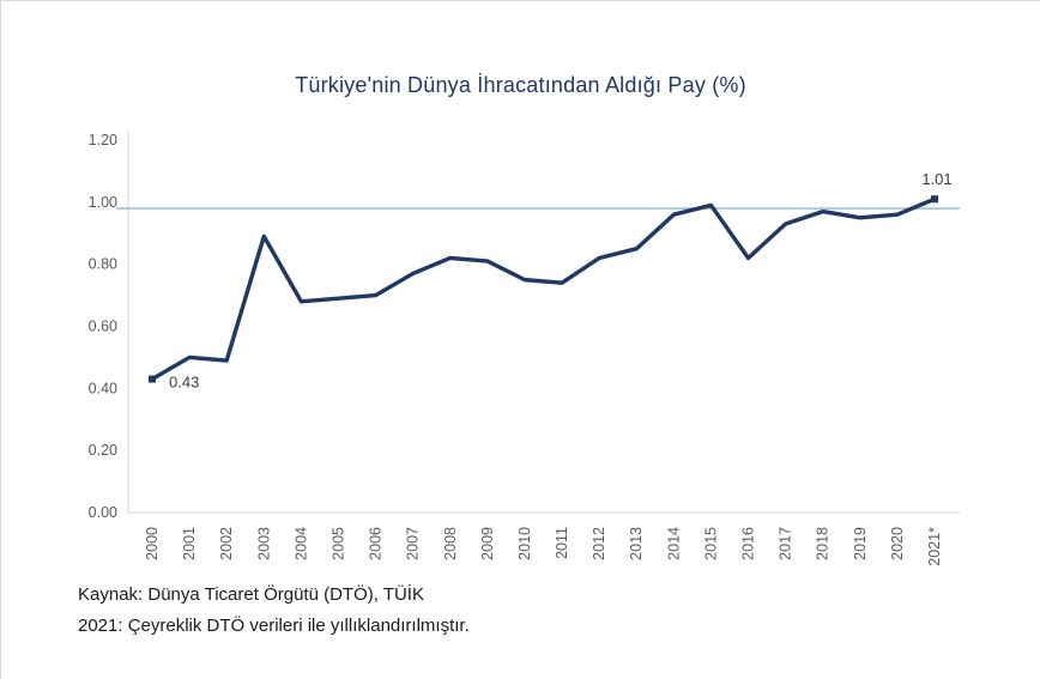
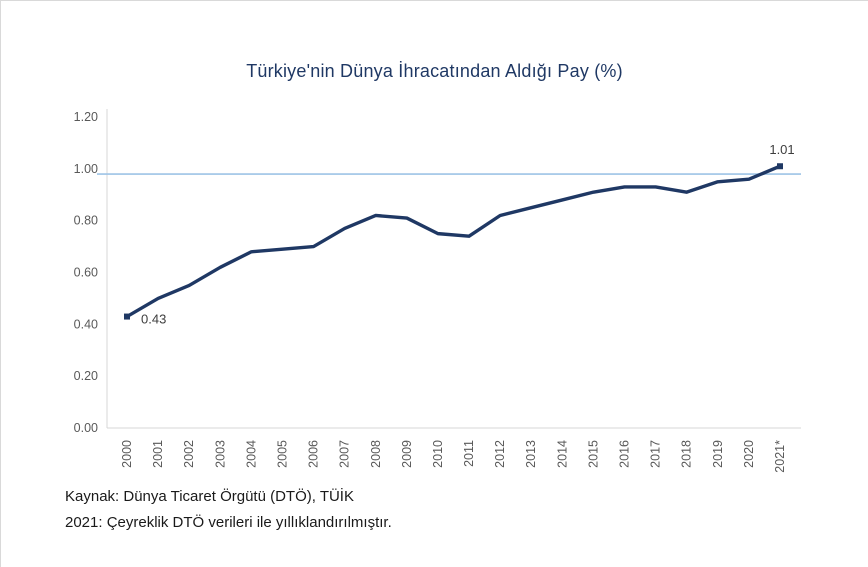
2002: 0.49 -> 0.55
2003: 0.89 -> 0.62
2014: 0.96 -> 0.88
2015: 0.99 -> 0.91
2016: 0.82 -> 0.93
2018: 0.97 -> 0.91
